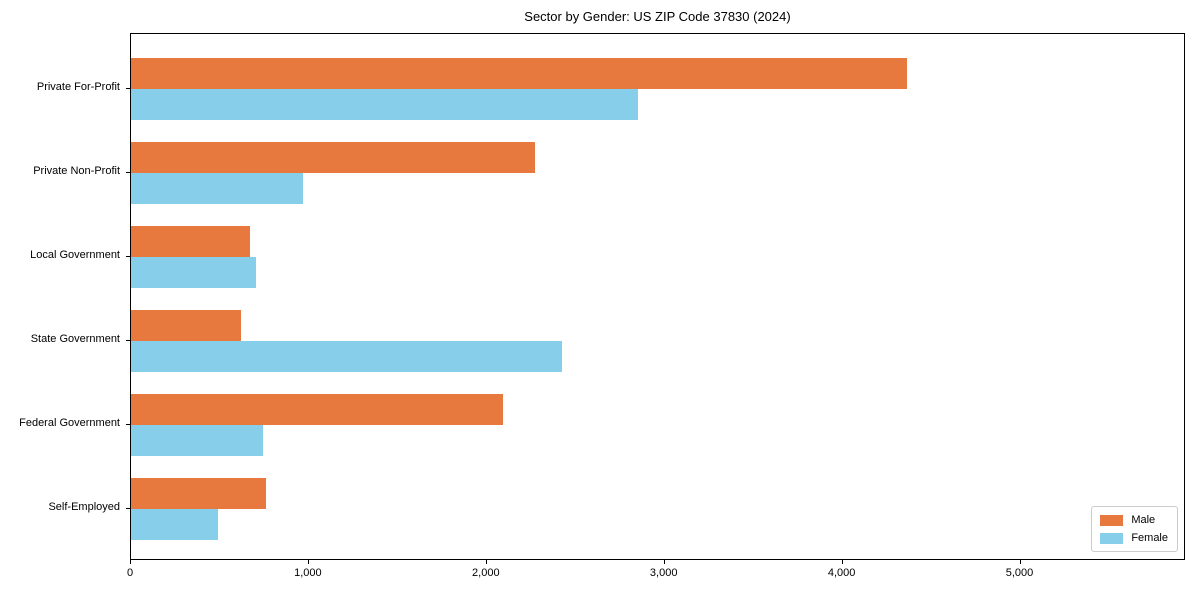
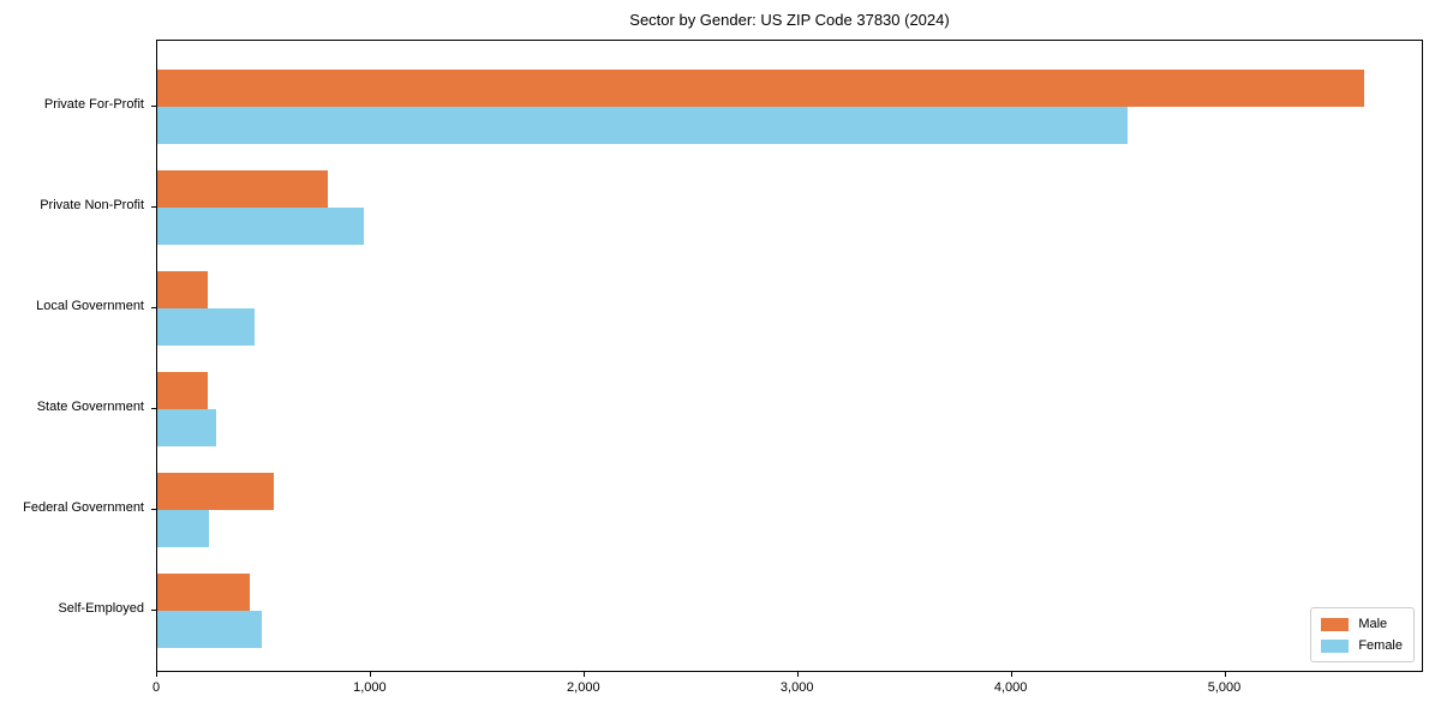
Male/Private For-Profit: 4360 -> 5650
Female/Private For-Profit: 2850 -> 4540
Male/Private Non-Profit: 2270 -> 800
Male/Local Government: 670 -> 240
Female/Local Government: 700 -> 460
Male/State Government: 620 -> 240
Female/State Government: 2420 -> 280
Male/Federal Government: 2090 -> 540
Female/Federal Government: 740 -> 240
Male/Self-Employed: 760 -> 440
